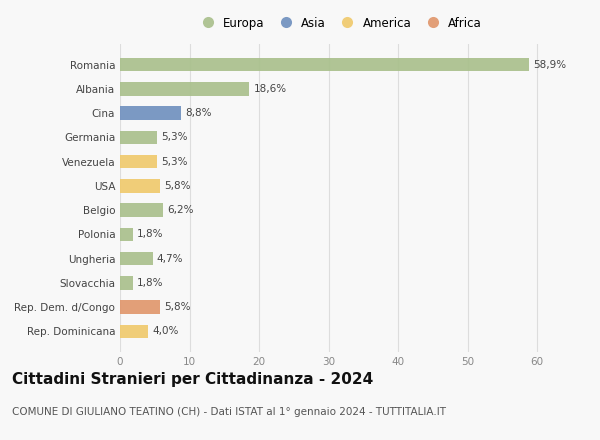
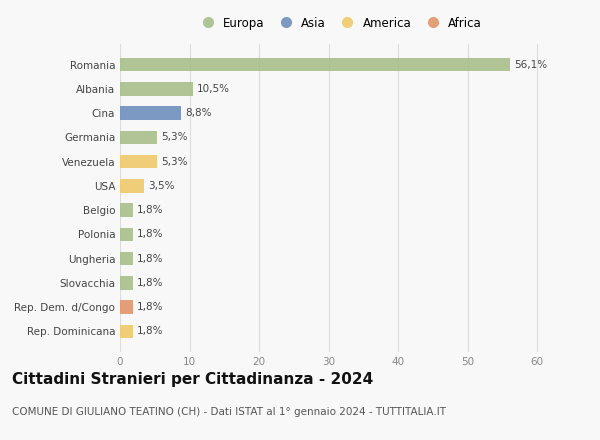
Romania: 58,9% -> 56,1%
Albania: 18,6% -> 10,5%
USA: 5,8% -> 3,5%
Belgio: 6,2% -> 1,8%
Ungheria: 4,7% -> 1,8%
Rep. Dem. d/Congo: 5,8% -> 1,8%
Rep. Dominicana: 4,0% -> 1,8%
